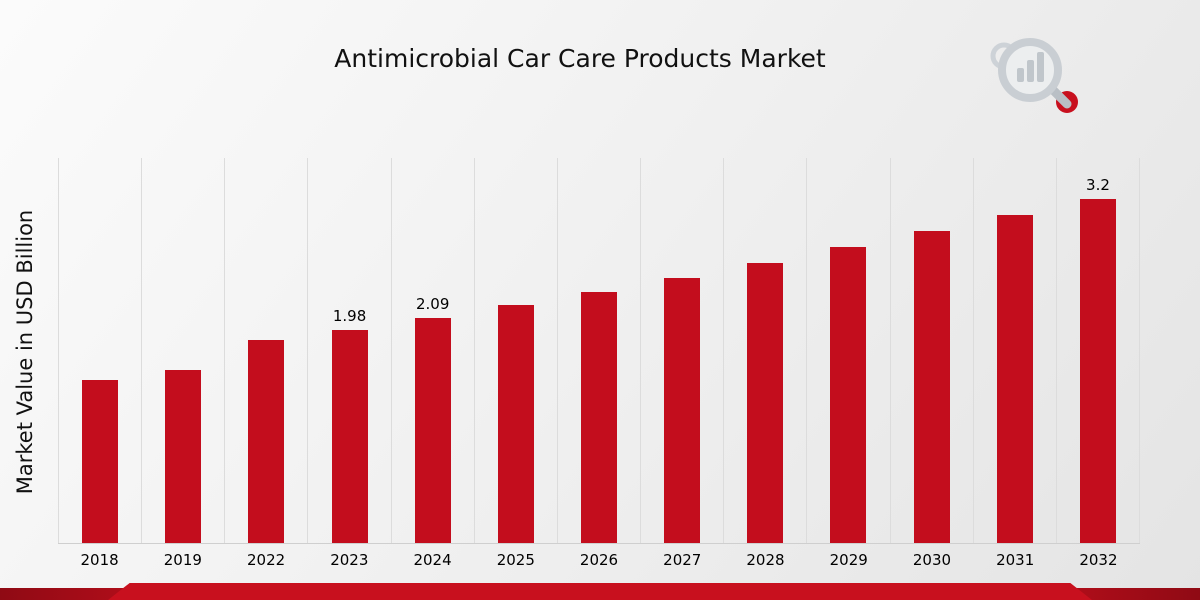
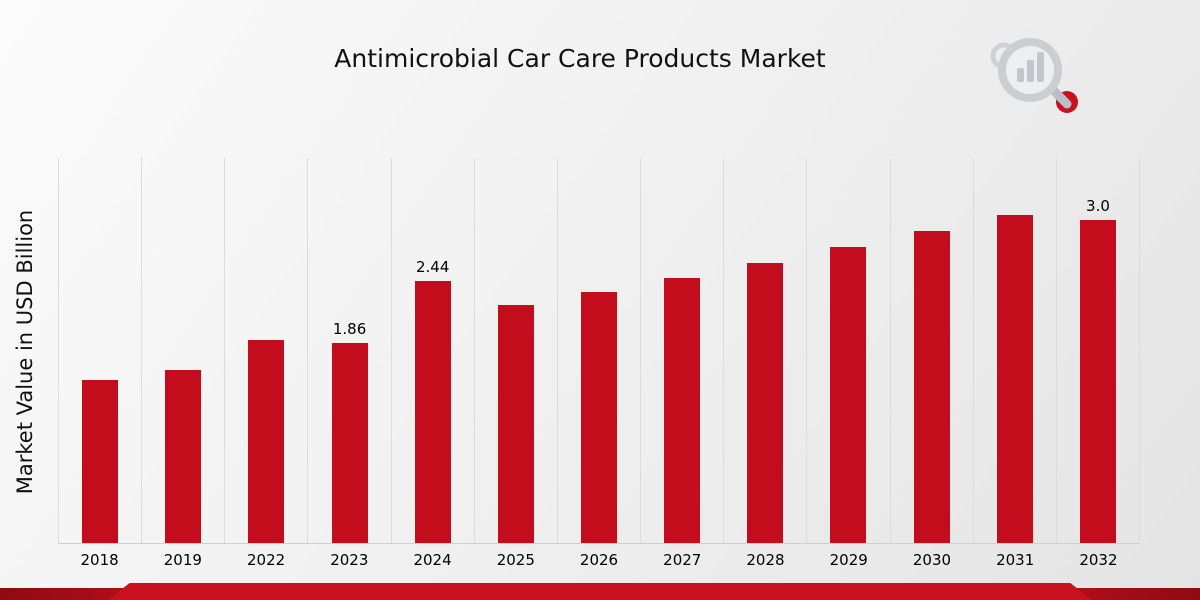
2023: 1.98 -> 1.86
2024: 2.09 -> 2.44
2032: 3.2 -> 3.0
